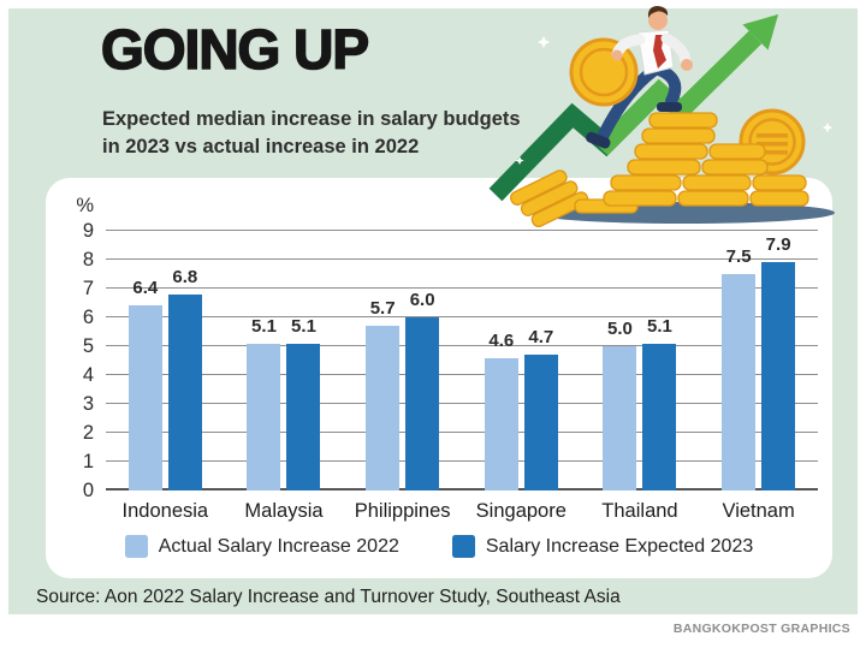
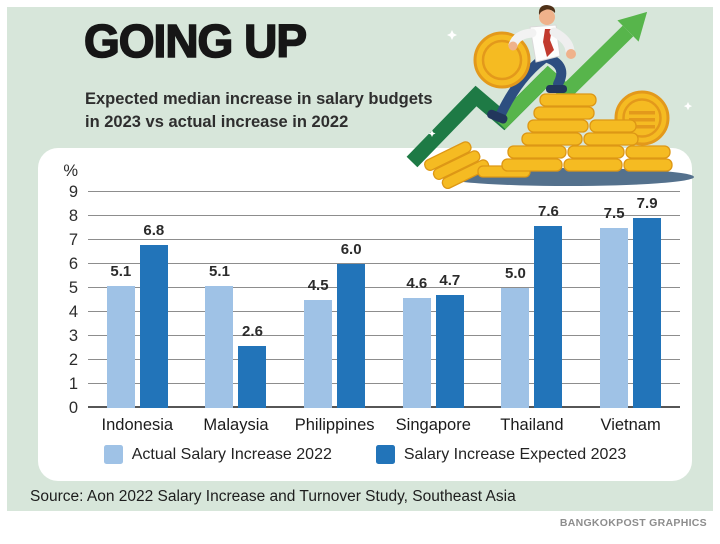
Actual Salary Increase 2022/Indonesia: 6.4 -> 5.1
Salary Increase Expected 2023/Malaysia: 5.1 -> 2.6
Actual Salary Increase 2022/Philippines: 5.7 -> 4.5
Salary Increase Expected 2023/Thailand: 5.1 -> 7.6
